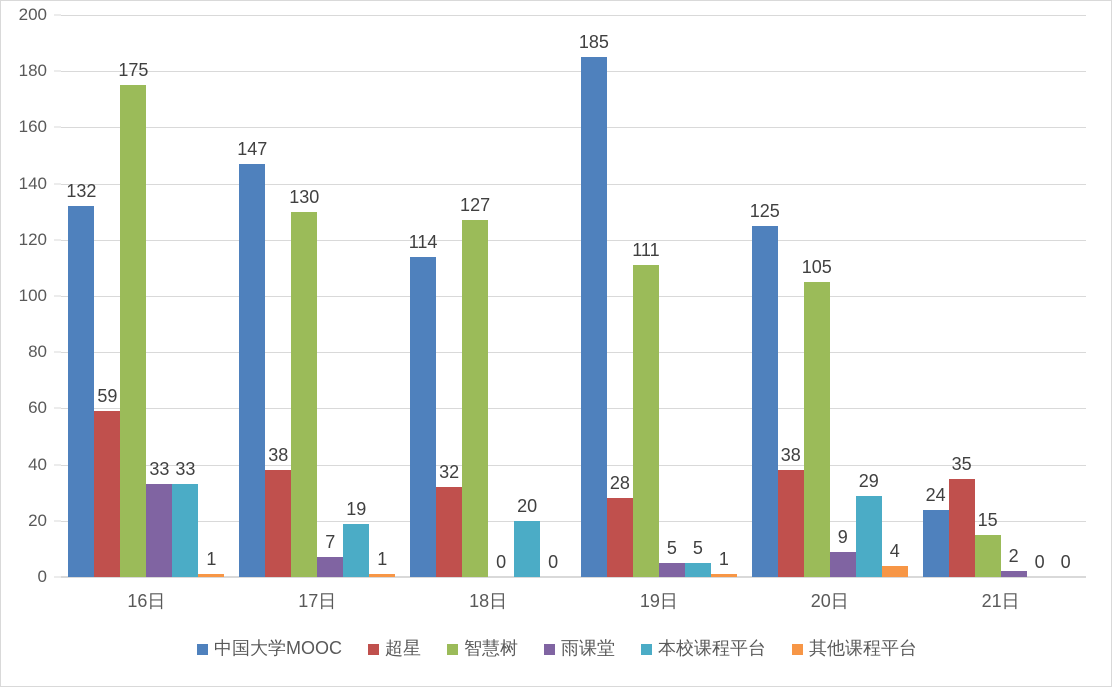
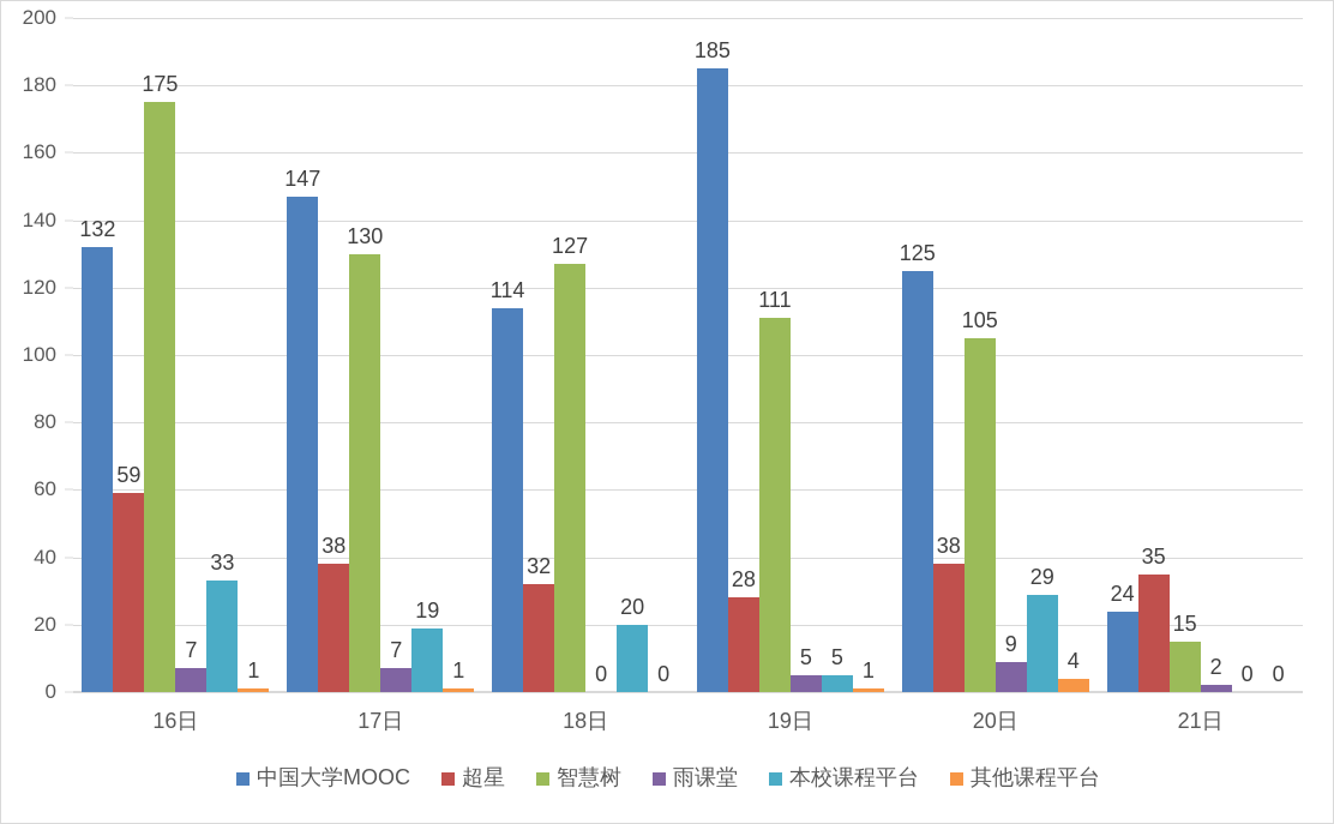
雨课堂/16日: 33 -> 7
